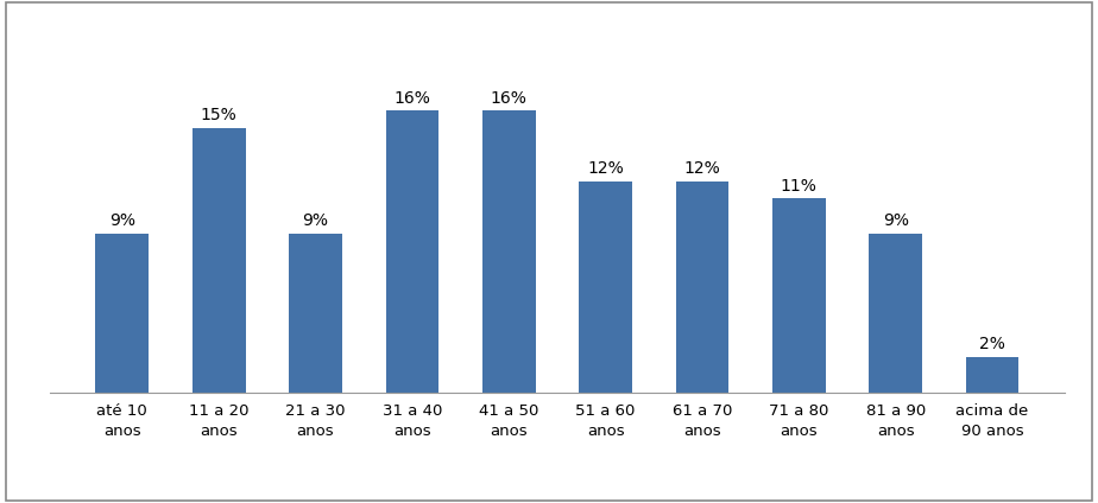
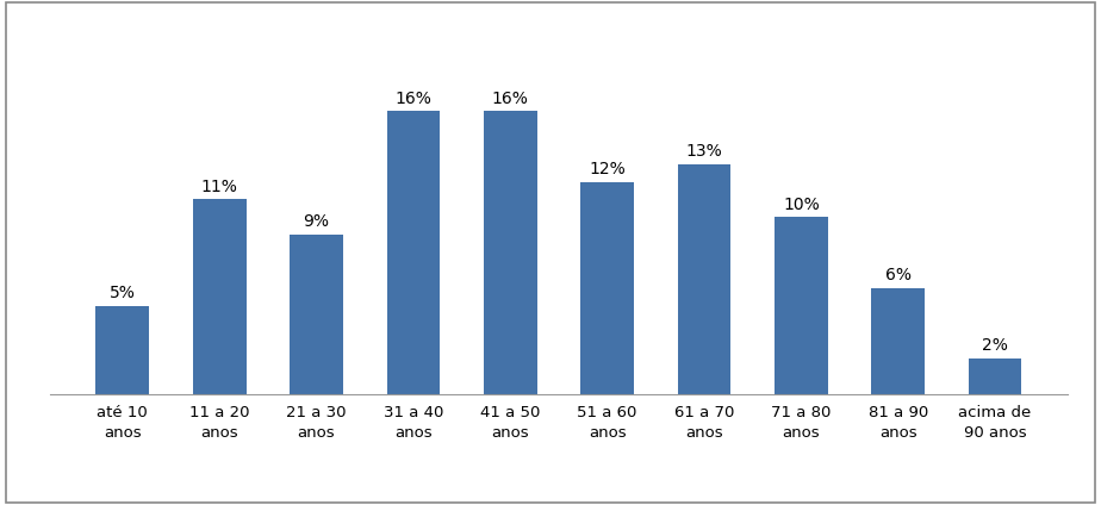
até 10 anos: 9% -> 5%
11 a 20 anos: 15% -> 11%
61 a 70 anos: 12% -> 13%
71 a 80 anos: 11% -> 10%
81 a 90 anos: 9% -> 6%
